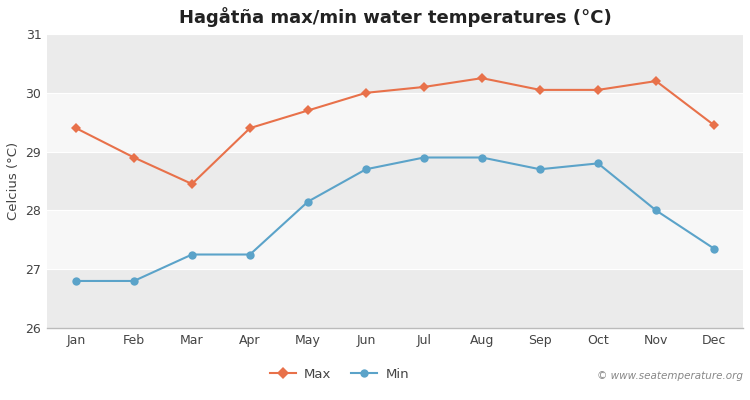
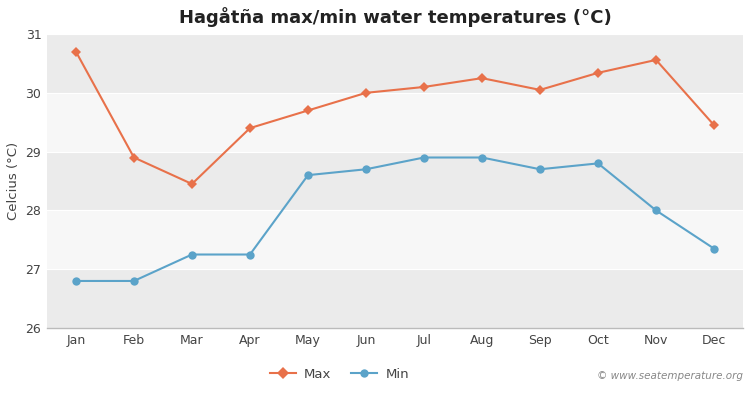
Max/Jan: 29.40 -> 30.70
Min/May: 28.15 -> 28.60
Max/Oct: 30.05 -> 30.34
Max/Nov: 30.20 -> 30.56
